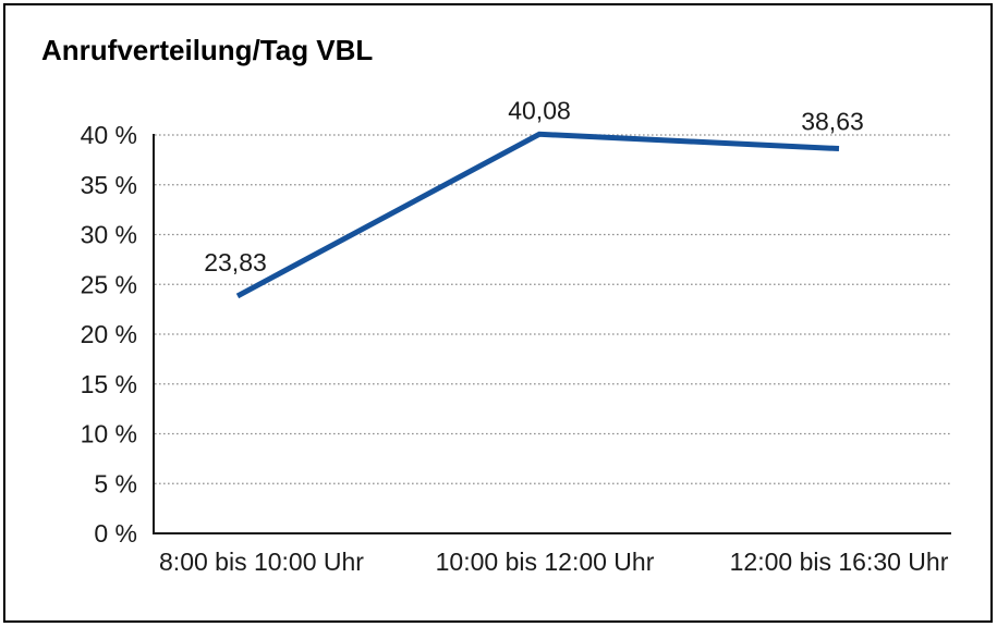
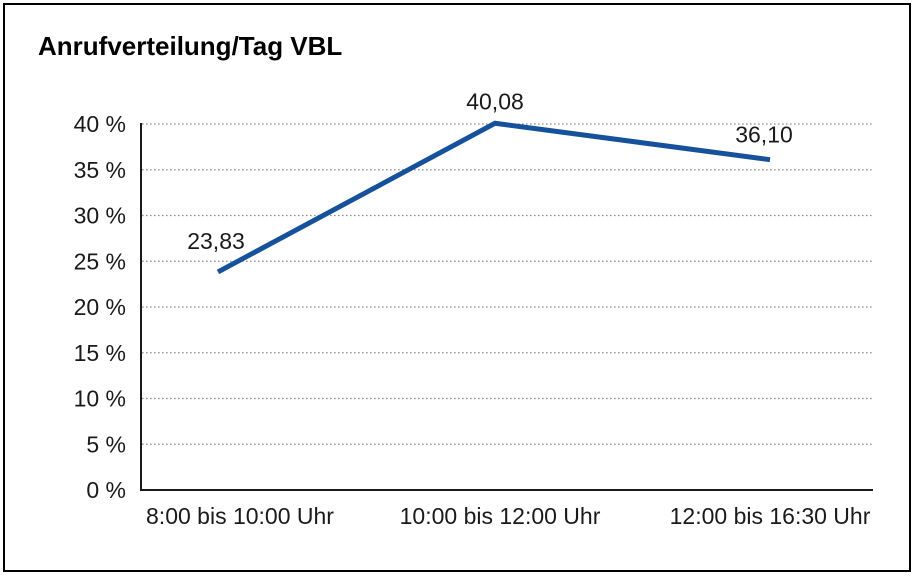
12:00 bis 16:30 Uhr: 38,63 -> 36,10
